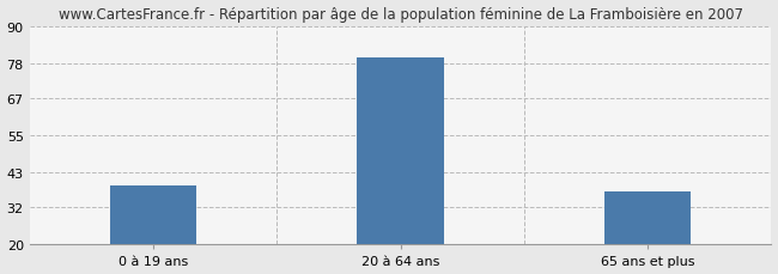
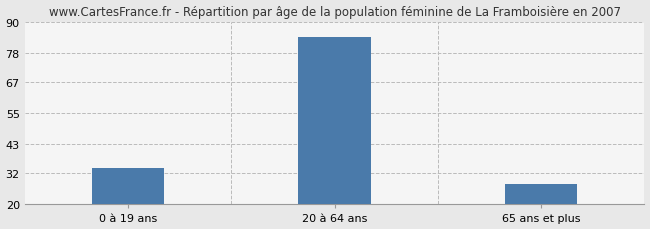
0 à 19 ans: 39 -> 34
20 à 64 ans: 80 -> 84
65 ans et plus: 37 -> 28
